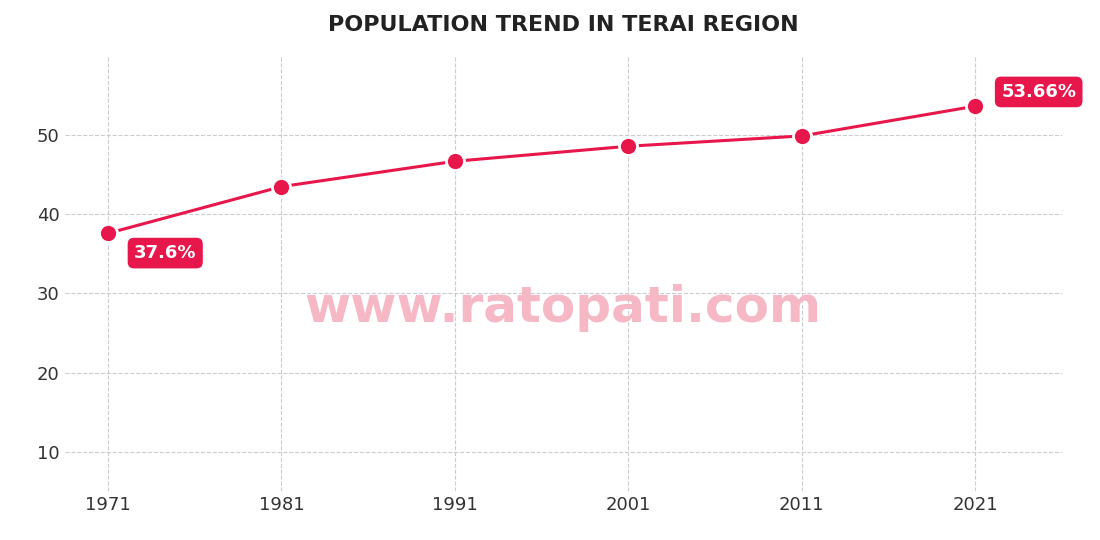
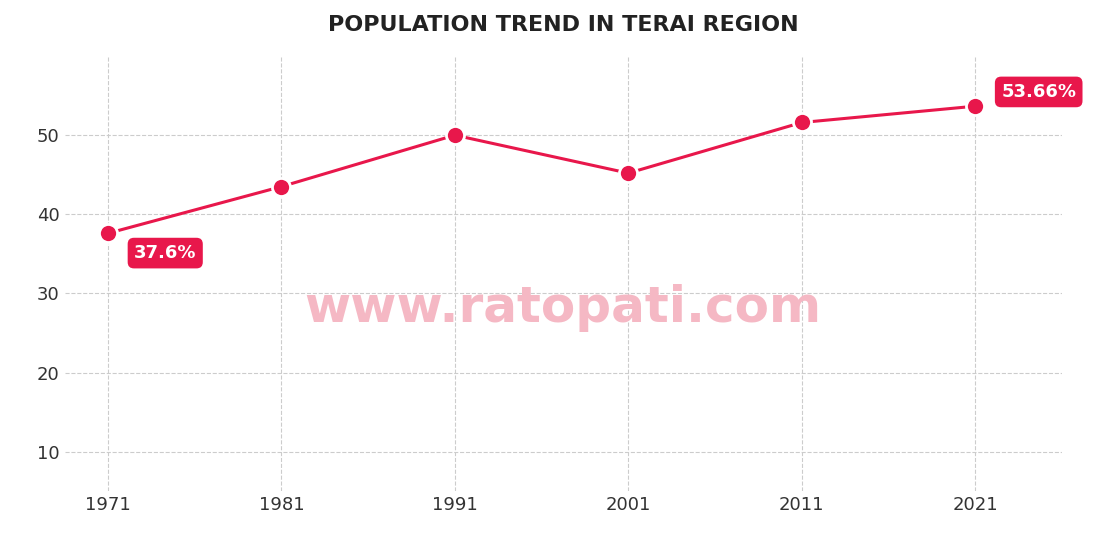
1991: 46.7 -> 50.0
2001: 48.6 -> 45.2
2011: 49.9 -> 51.6
